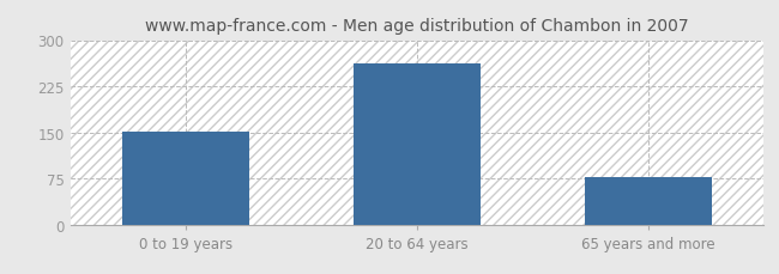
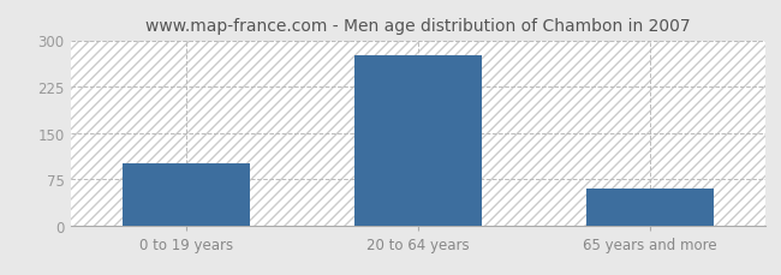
0 to 19 years: 152 -> 100
20 to 64 years: 262 -> 275
65 years and more: 78 -> 60
